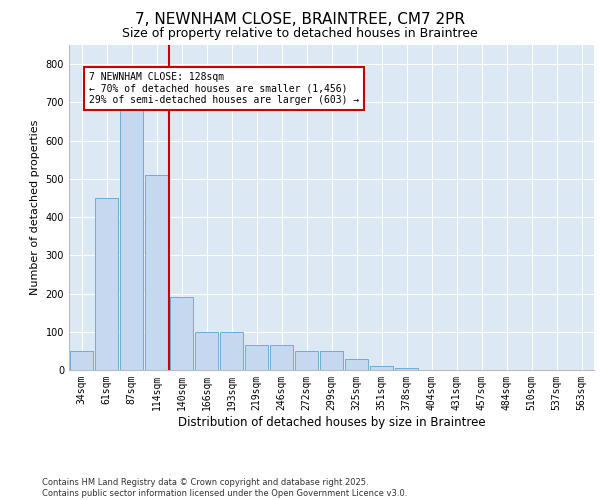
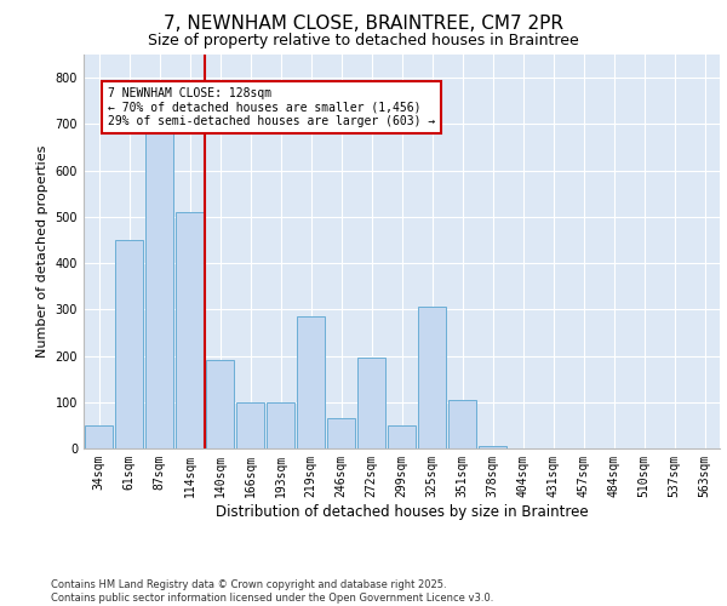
219sqm: 65 -> 285
272sqm: 50 -> 195
325sqm: 30 -> 305
351sqm: 10 -> 105
